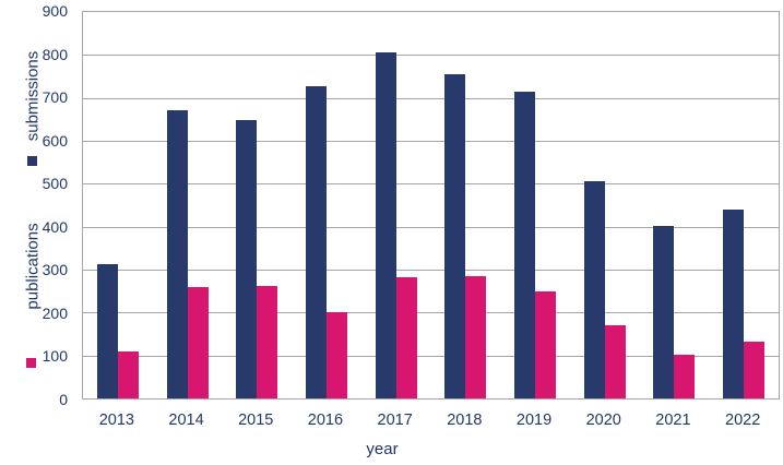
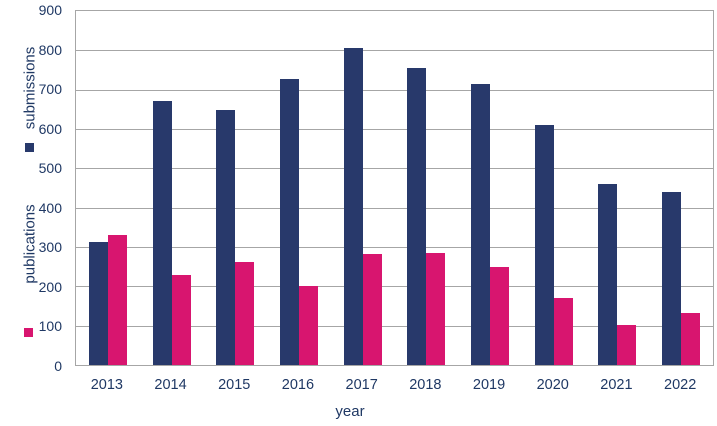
publications/2013: 110 -> 330
publications/2014: 260 -> 230
submissions/2020: 500 -> 610
submissions/2021: 400 -> 460
